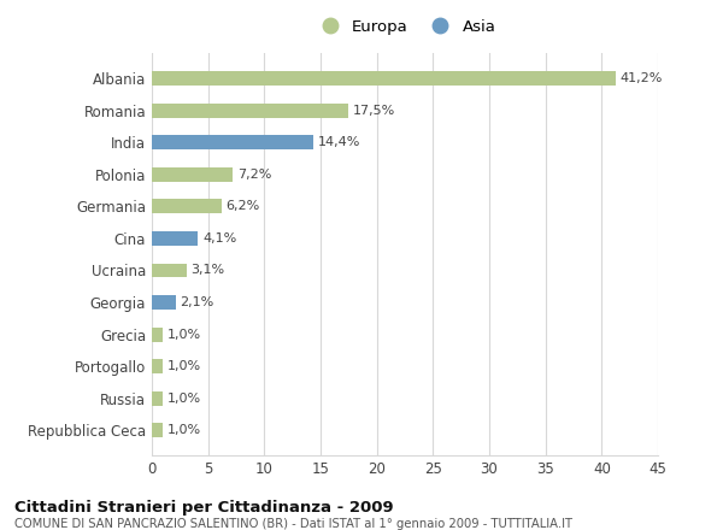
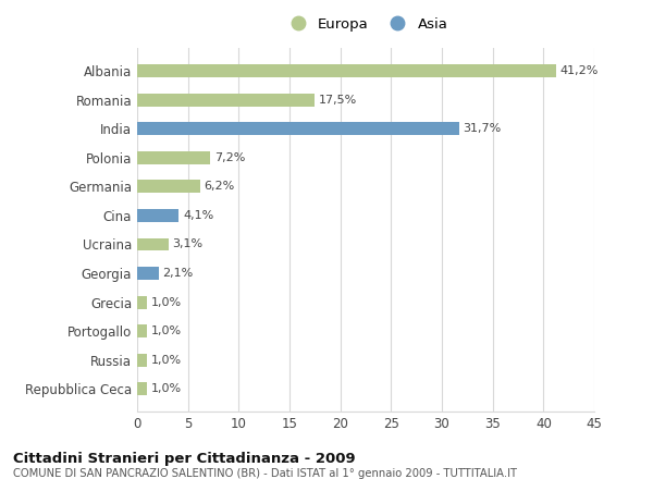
India: 14,4% -> 31,7%
